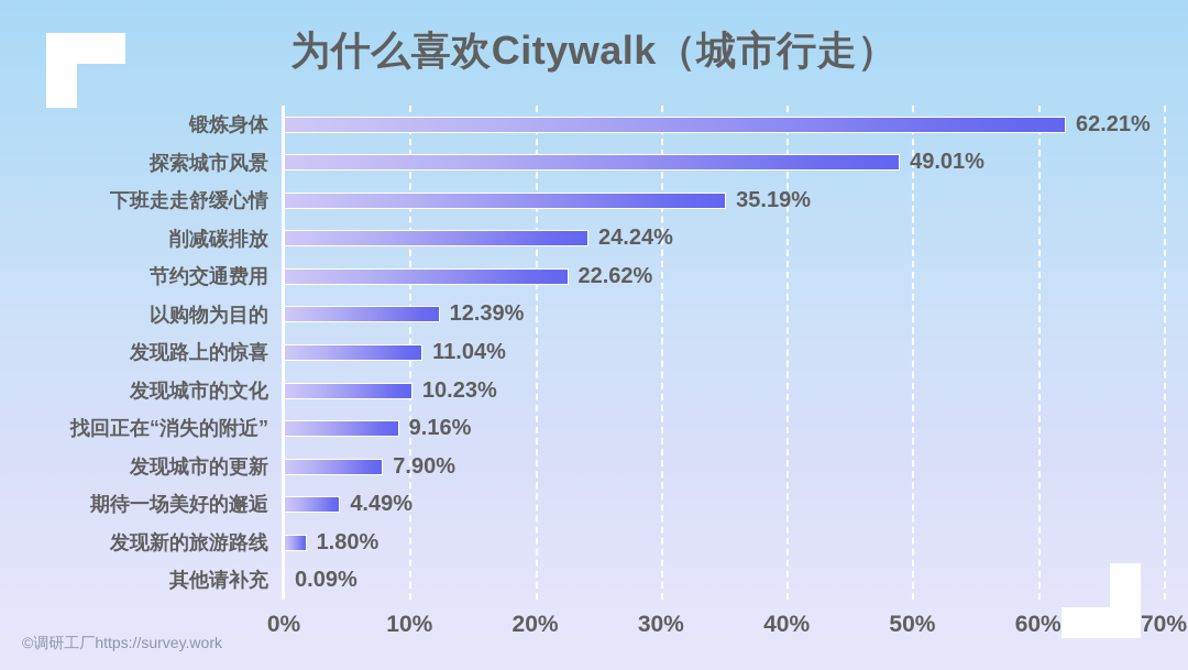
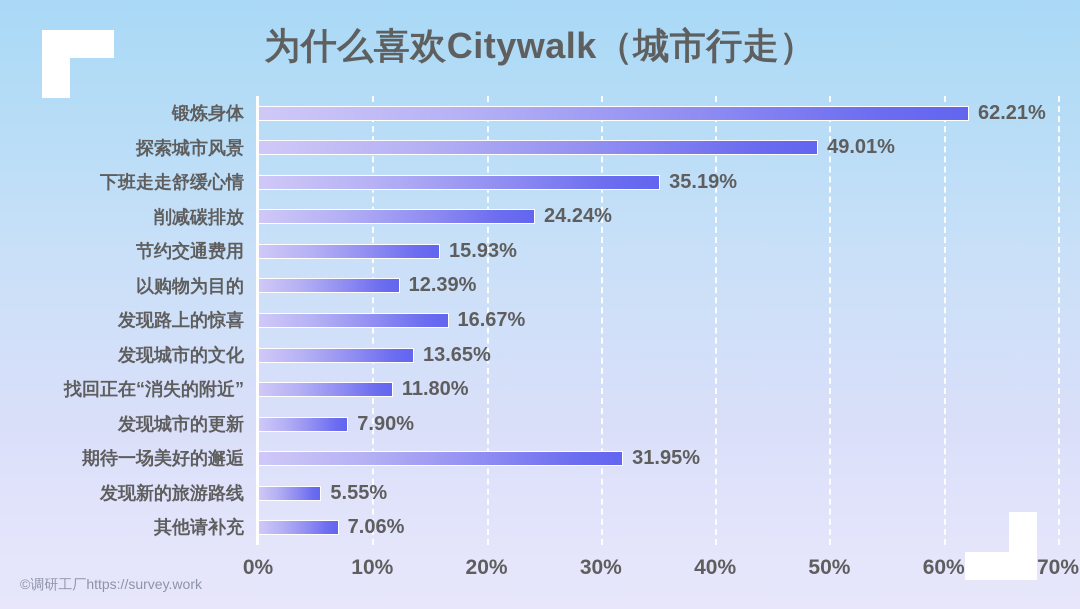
节约交通费用: 22.62% -> 15.93%
发现路上的惊喜: 11.04% -> 16.67%
发现城市的文化: 10.23% -> 13.65%
找回正在“消失的附近”: 9.16% -> 11.80%
期待一场美好的邂逅: 4.49% -> 31.95%
发现新的旅游路线: 1.80% -> 5.55%
其他请补充: 0.09% -> 7.06%
